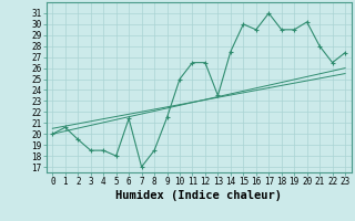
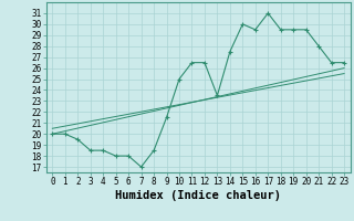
1: 20.6 -> 20.0
6: 21.4 -> 18.0
20: 30.2 -> 29.5
23: 27.4 -> 26.5
